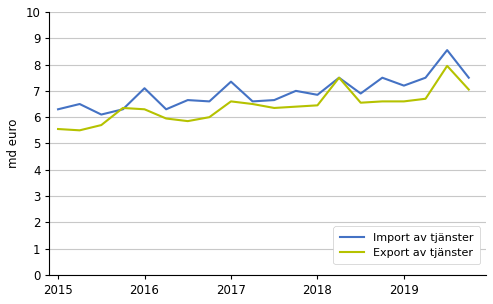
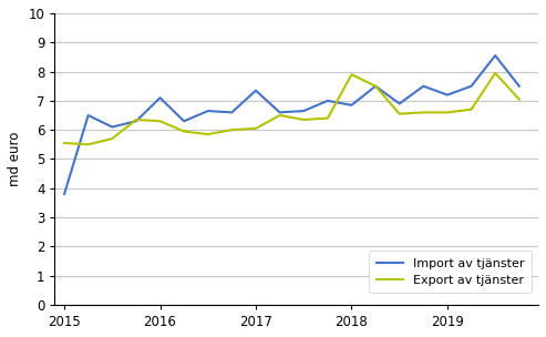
Import av tjänster/2015: 6.30 -> 3.80
Export av tjänster/2017: 6.60 -> 6.05
Export av tjänster/2018: 6.45 -> 7.90
